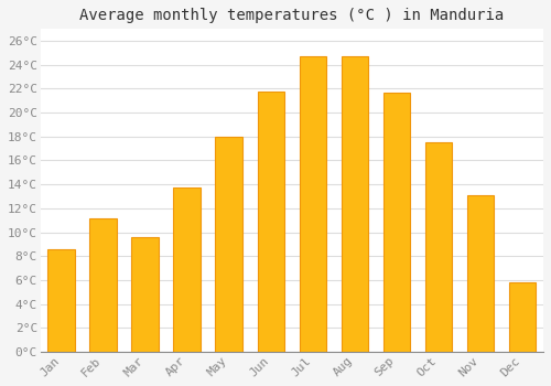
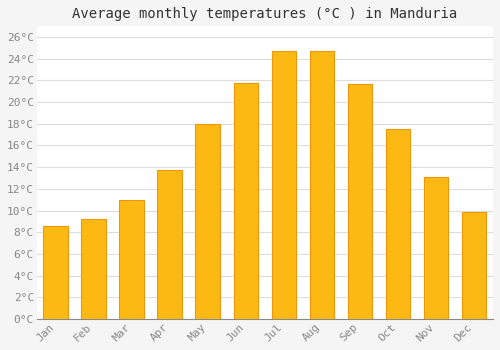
Feb: 11.2°C -> 9.2°C
Mar: 9.6°C -> 11.0°C
Dec: 5.8°C -> 9.9°C
